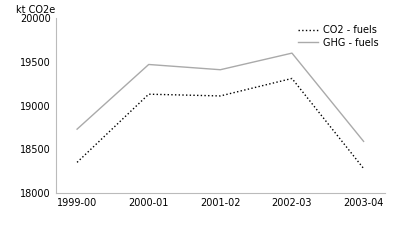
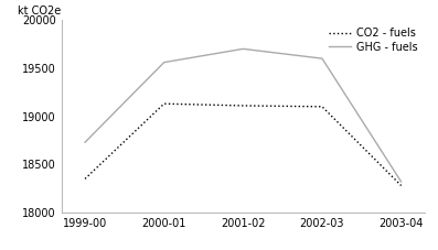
GHG - fuels/2000-01: 19470 -> 19560
GHG - fuels/2001-02: 19410 -> 19700
CO2 - fuels/2002-03: 19310 -> 19100
GHG - fuels/2003-04: 18590 -> 18320
